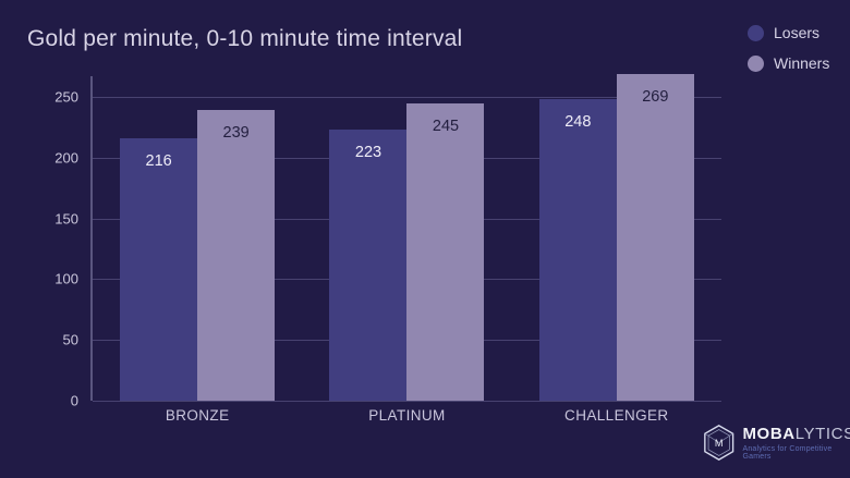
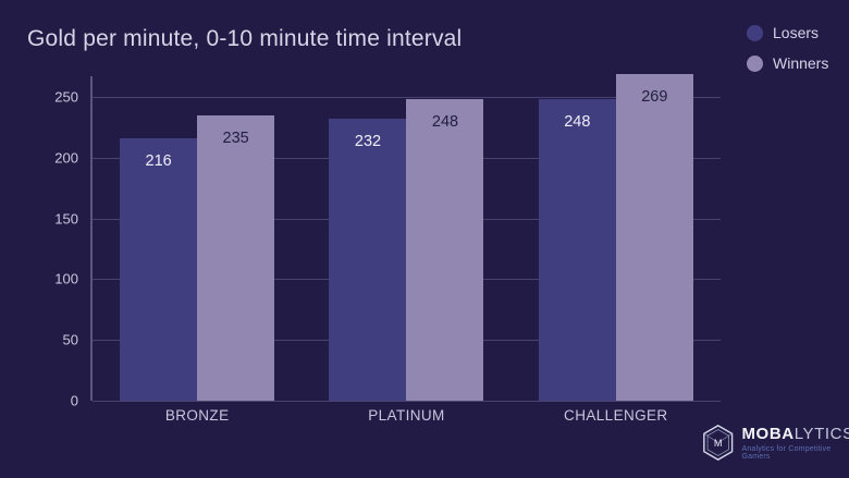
Winners/BRONZE: 239 -> 235
Losers/PLATINUM: 223 -> 232
Winners/PLATINUM: 245 -> 248
